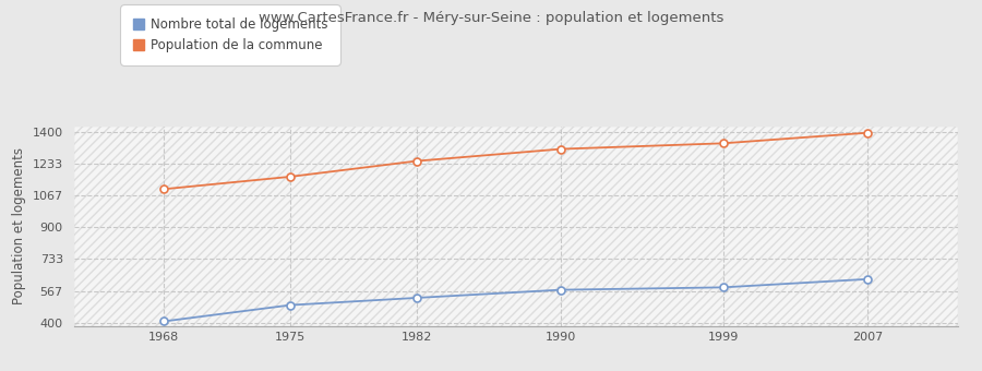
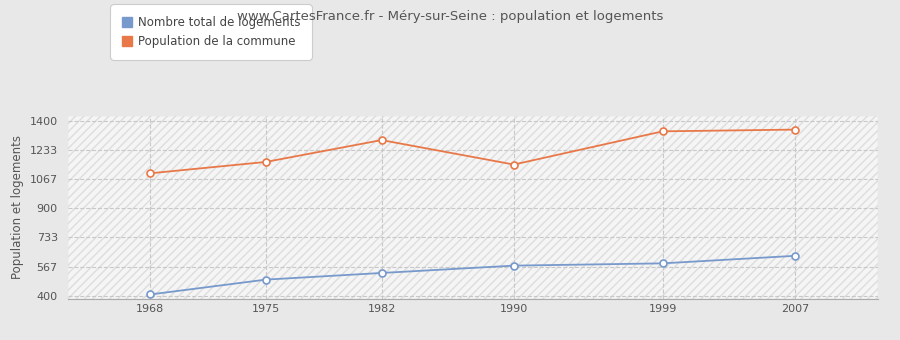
Population de la commune/1982: 1250 -> 1290
Population de la commune/1990: 1310 -> 1150
Population de la commune/2007: 1400 -> 1350
